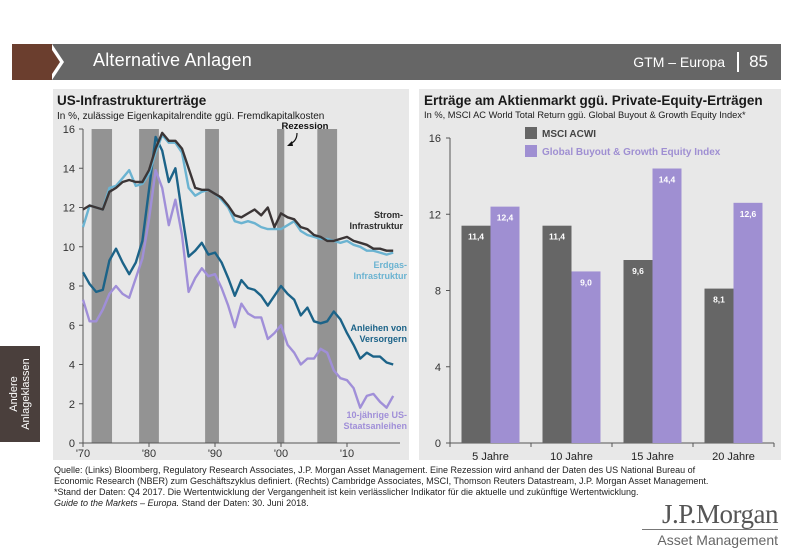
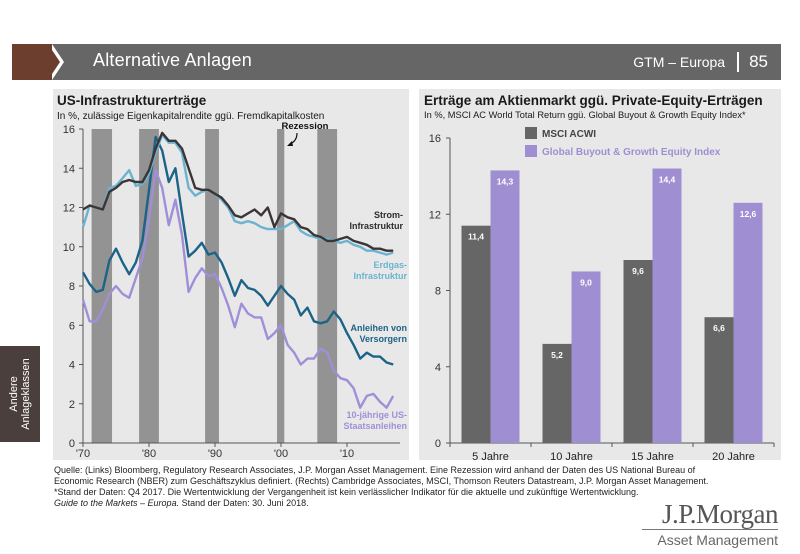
Erträge am Aktienmarkt ggü. Private-Equity-Erträgen/Global Buyout & Growth Equity Index/5 Jahre: 12,4 -> 14,3
Erträge am Aktienmarkt ggü. Private-Equity-Erträgen/MSCI ACWI/10 Jahre: 11,4 -> 5,2
Erträge am Aktienmarkt ggü. Private-Equity-Erträgen/MSCI ACWI/20 Jahre: 8,1 -> 6,6
